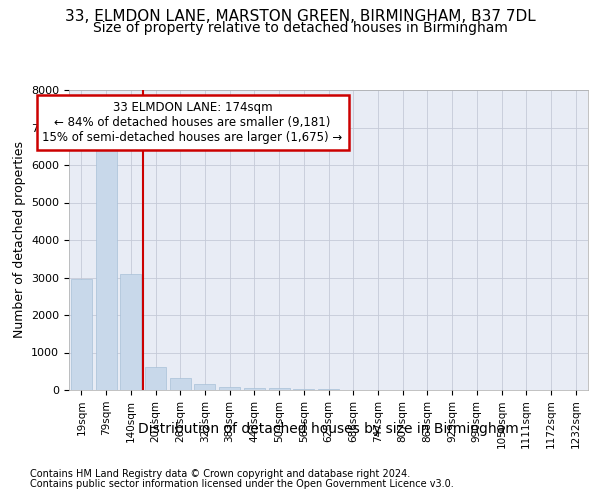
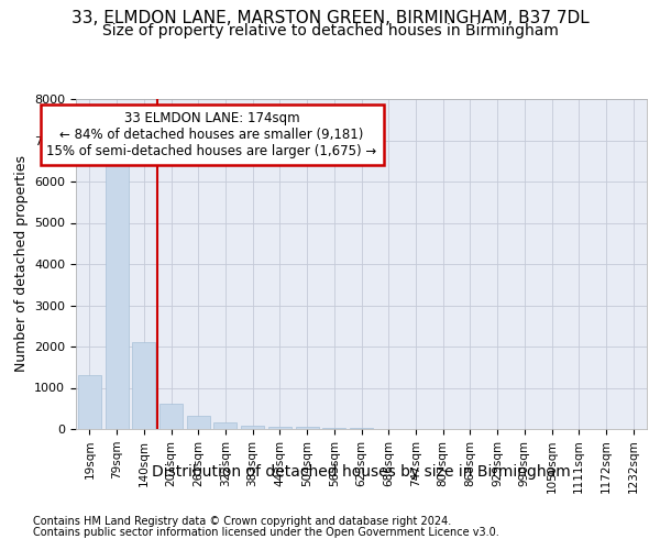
19sqm: 2950 -> 1300
140sqm: 3100 -> 2100
